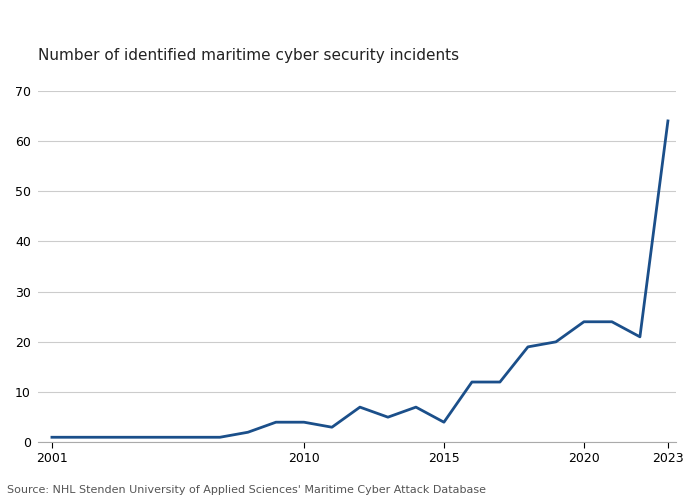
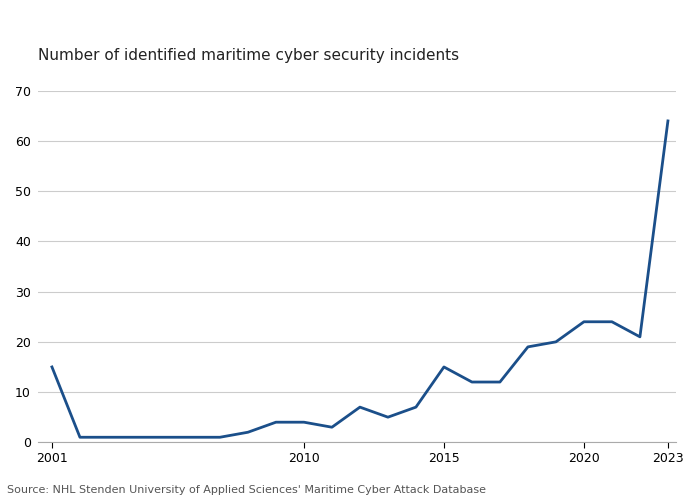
2001: 1 -> 15
2015: 4 -> 15
